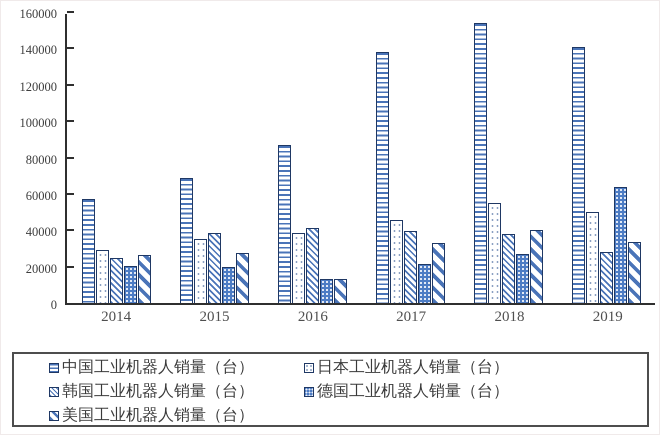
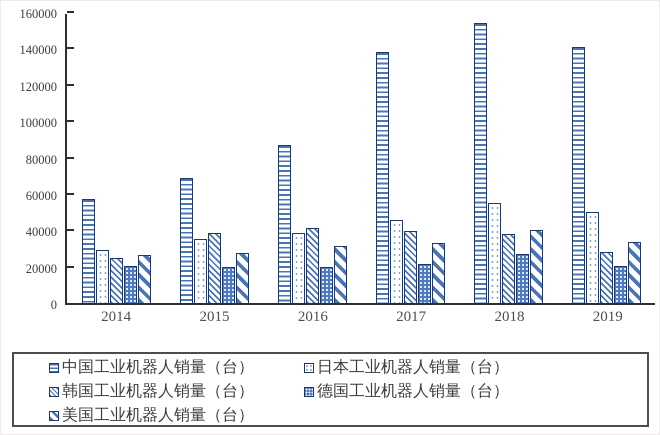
德国工业机器人销量（台）/2016: 13000 -> 20000
美国工业机器人销量（台）/2016: 13000 -> 31000
德国工业机器人销量（台）/2019: 64000 -> 20000
